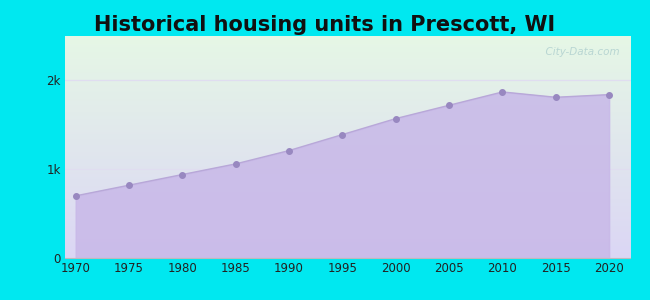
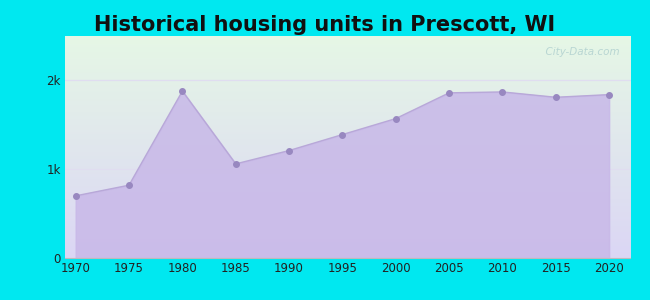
1980: 0.94k -> 1.88k
2005: 1.72k -> 1.86k
